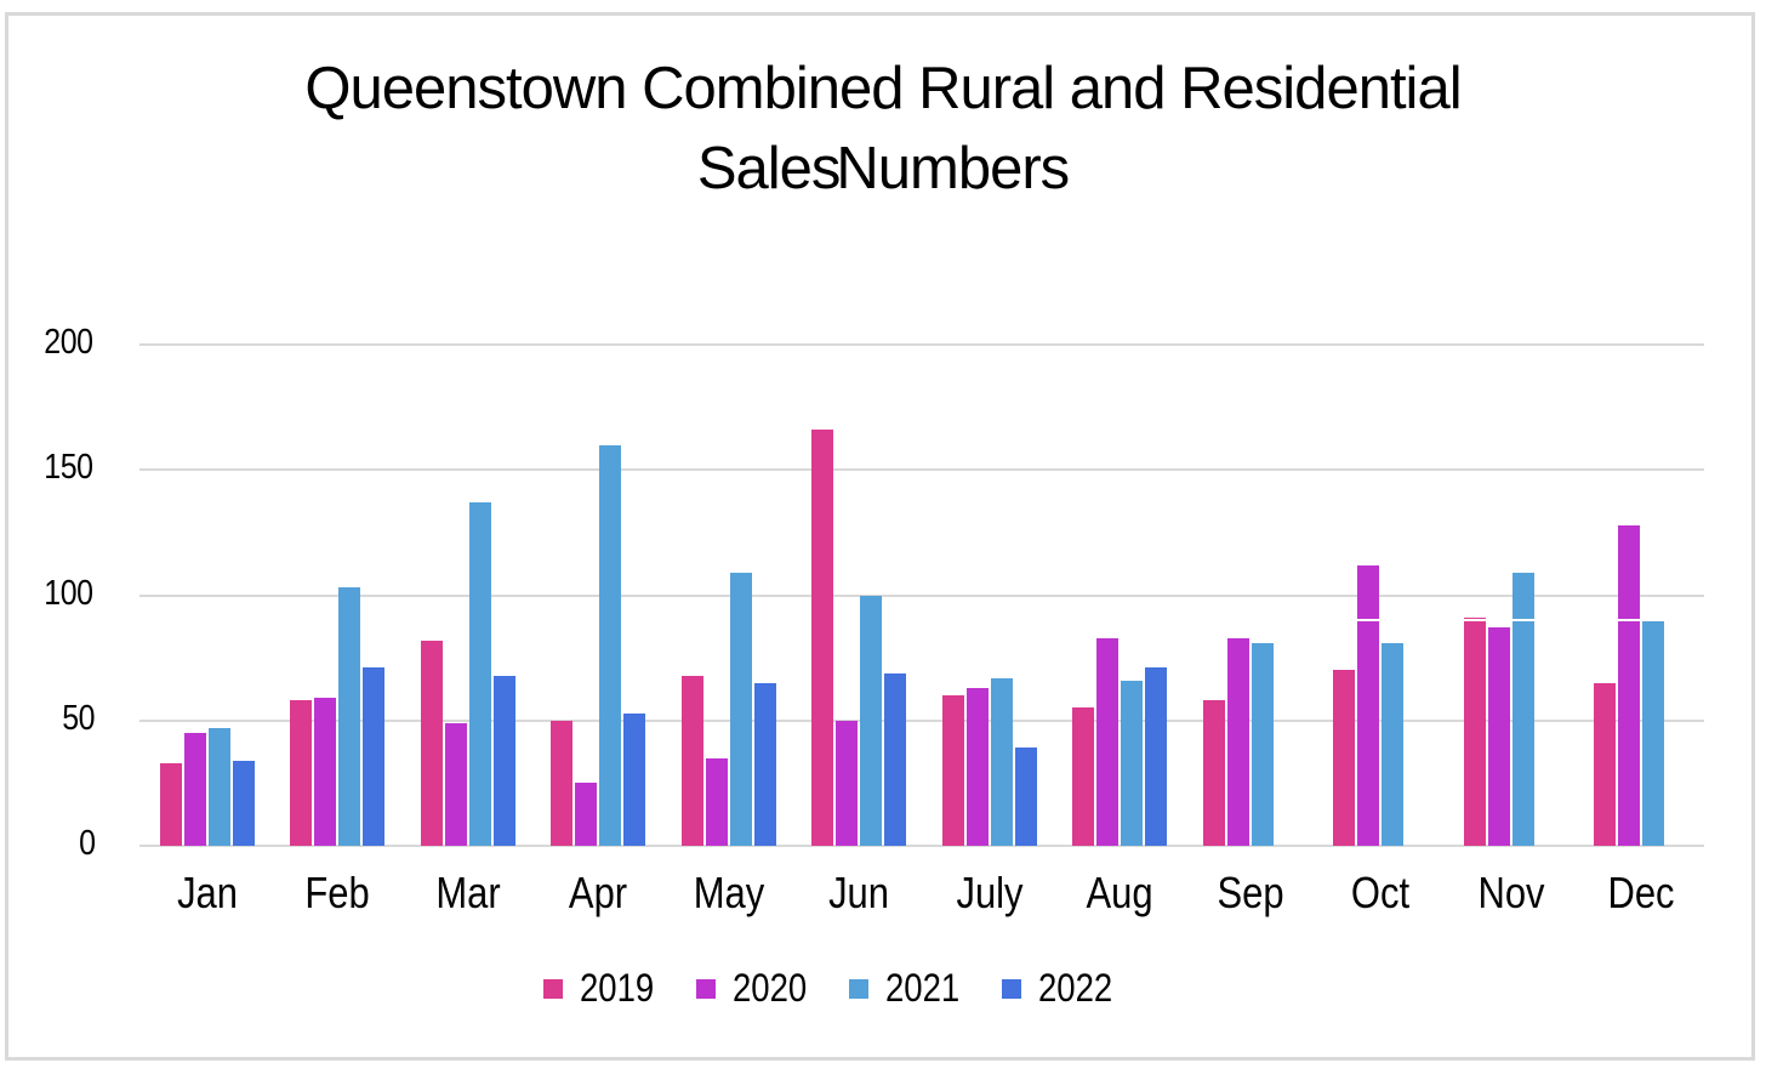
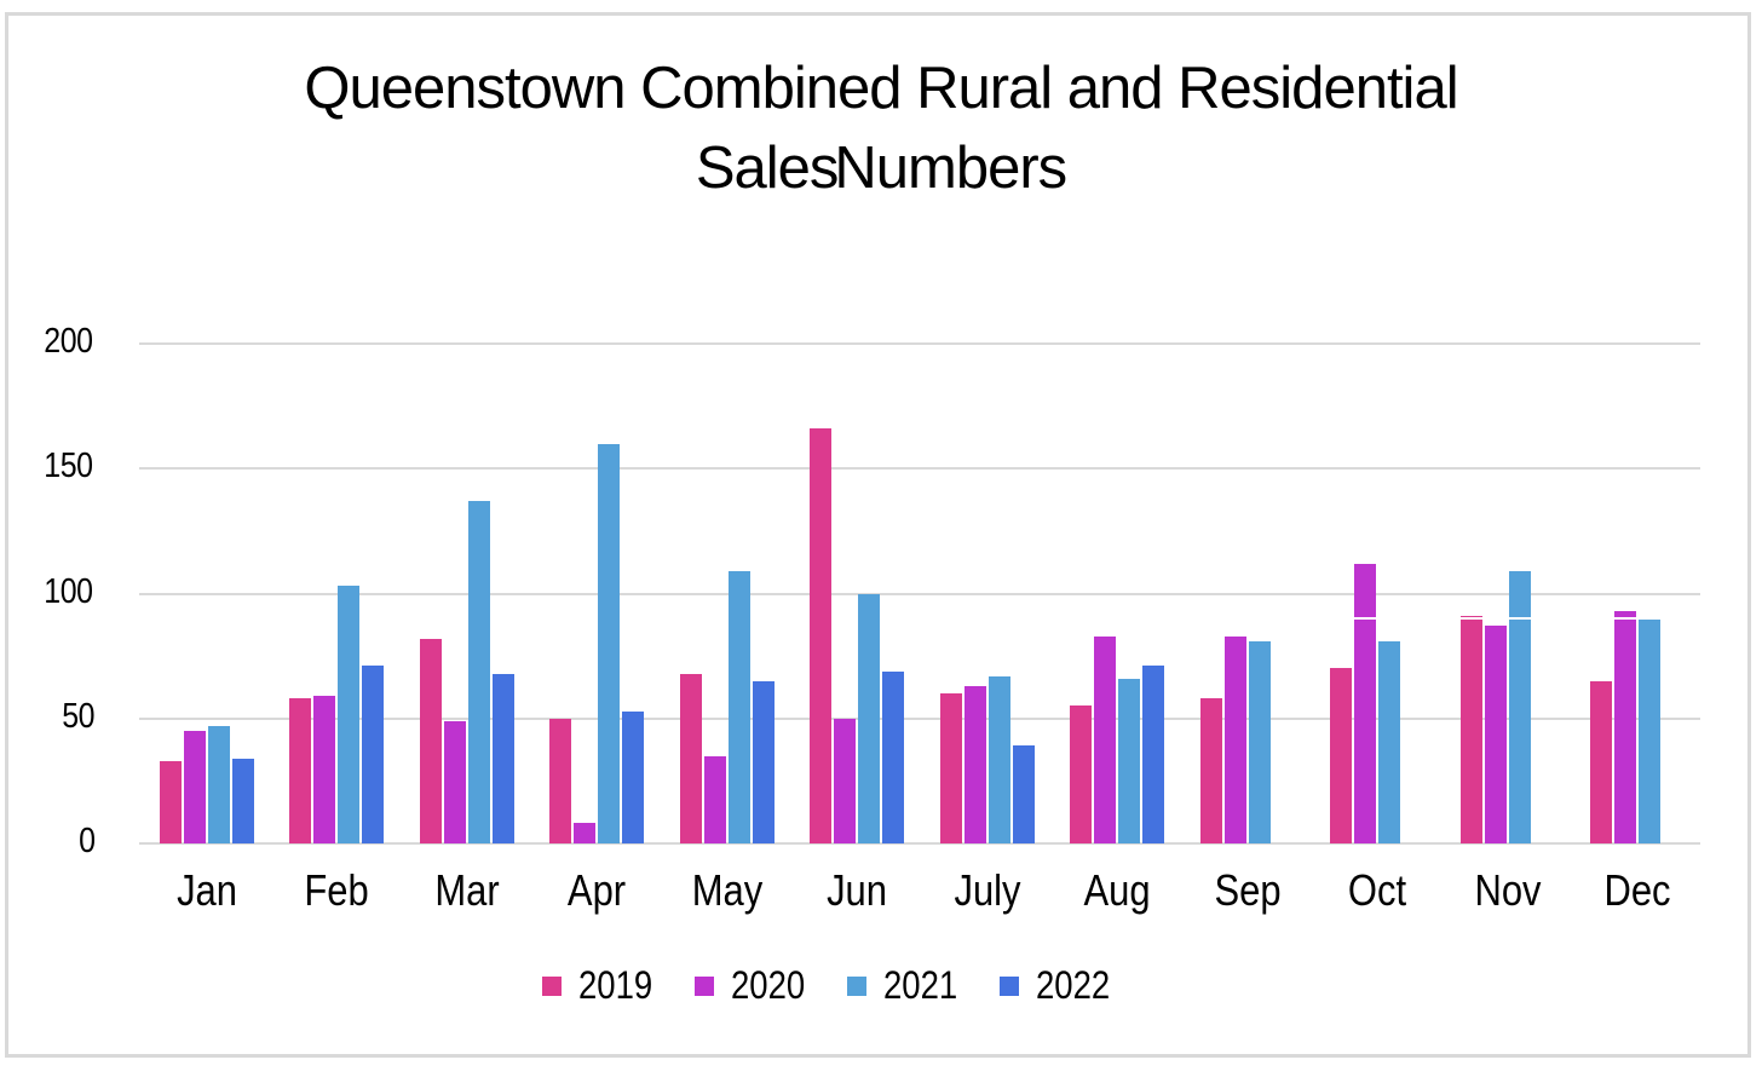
2020/Apr: 25 -> 8
2020/Dec: 128 -> 93
